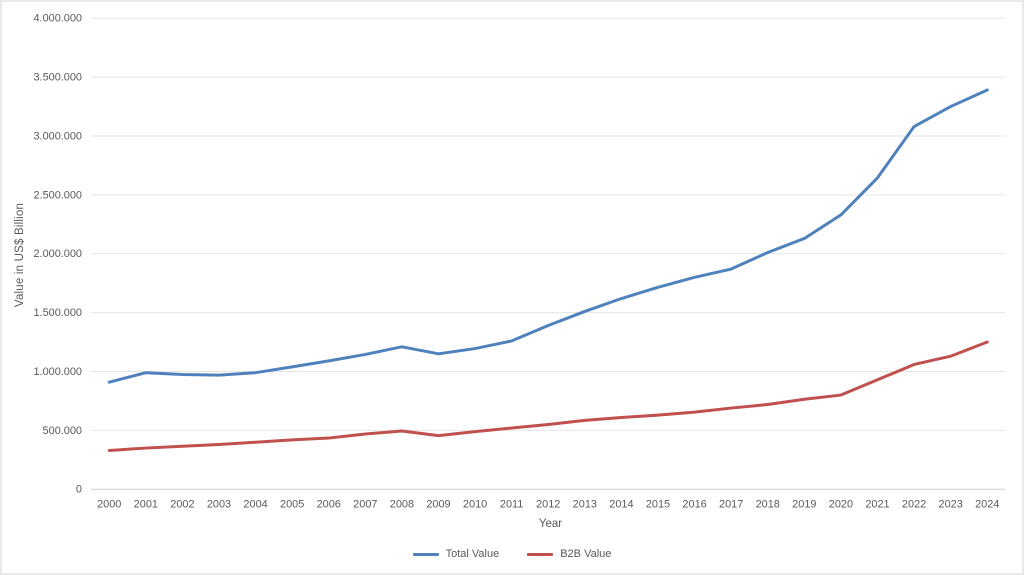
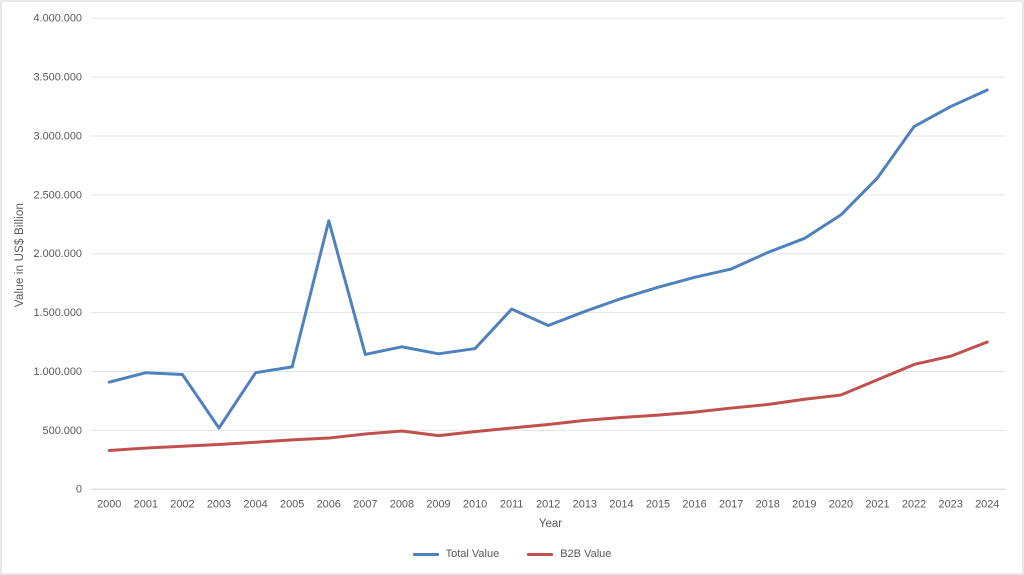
Total Value/2003: 970000 -> 520000
Total Value/2006: 1090000 -> 2280000
Total Value/2011: 1260000 -> 1530000
